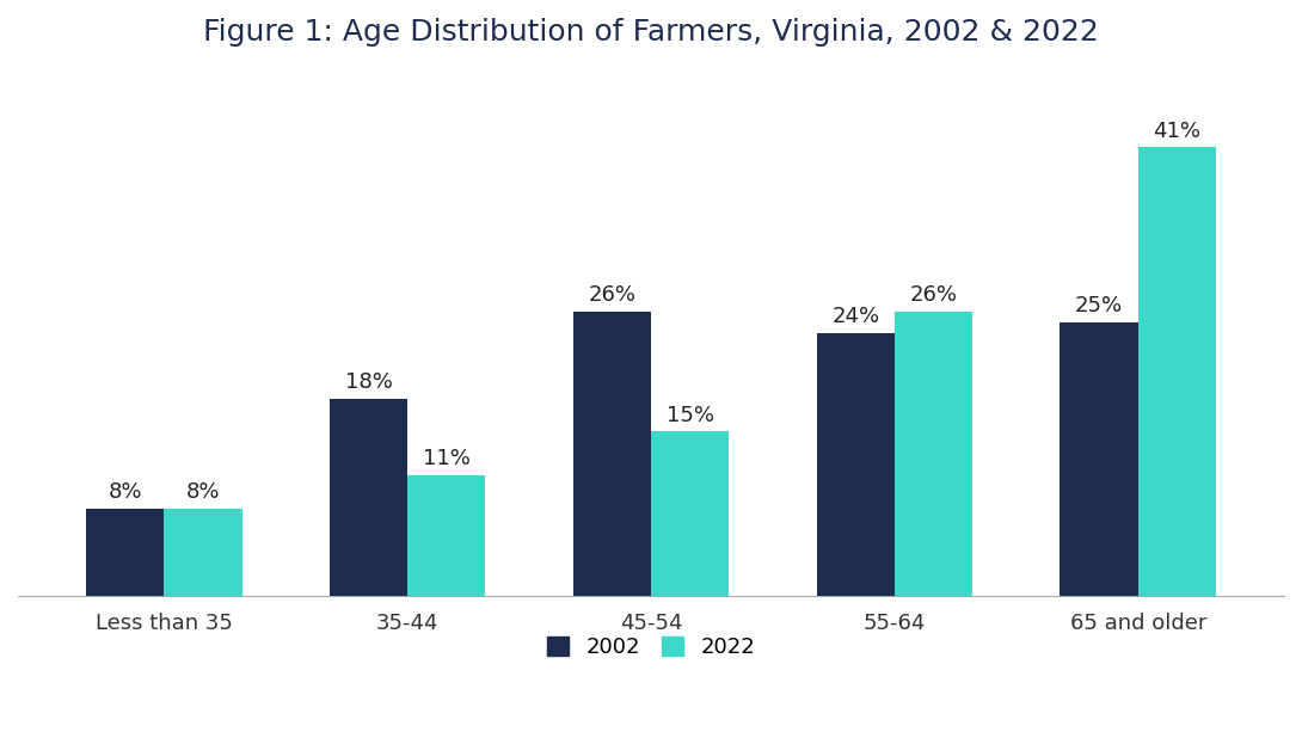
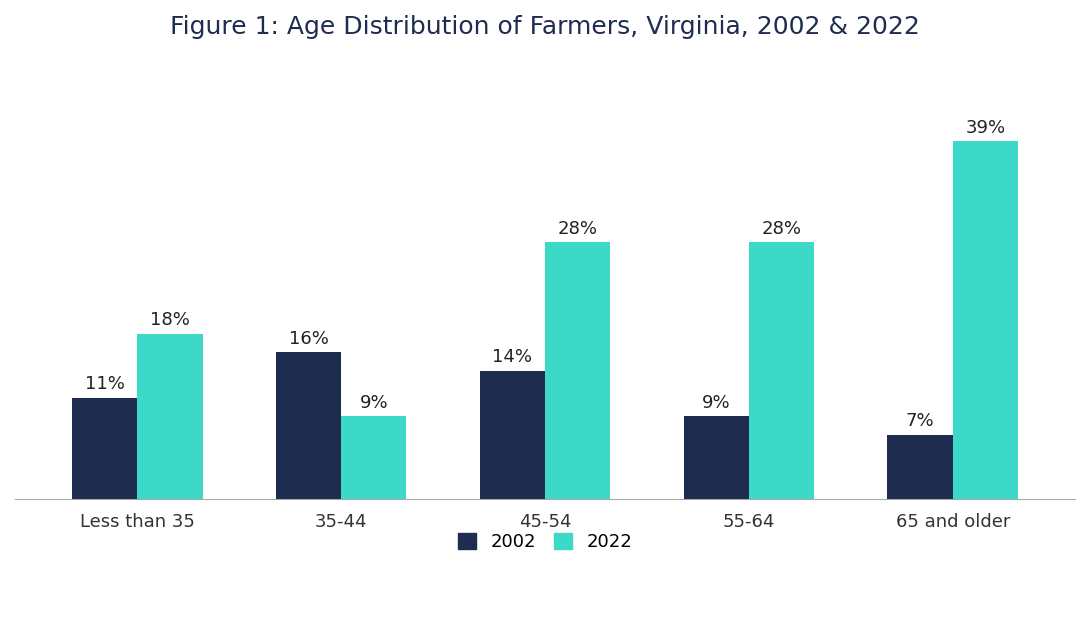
2002/Less than 35: 8% -> 11%
2022/Less than 35: 8% -> 18%
2002/35-44: 18% -> 16%
2022/35-44: 11% -> 9%
2002/45-54: 26% -> 14%
2022/45-54: 15% -> 28%
2002/55-64: 24% -> 9%
2022/55-64: 26% -> 28%
2002/65 and older: 25% -> 7%
2022/65 and older: 41% -> 39%
